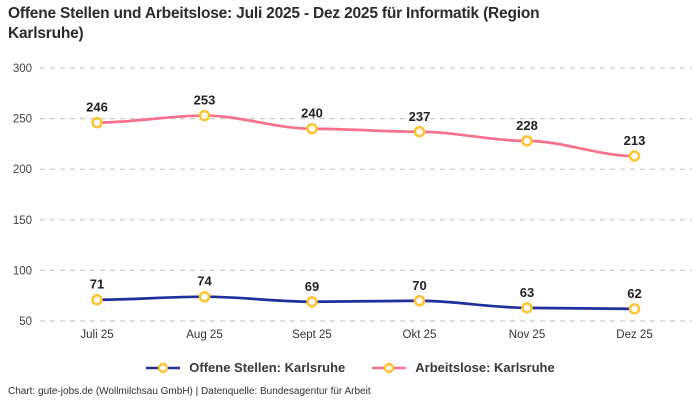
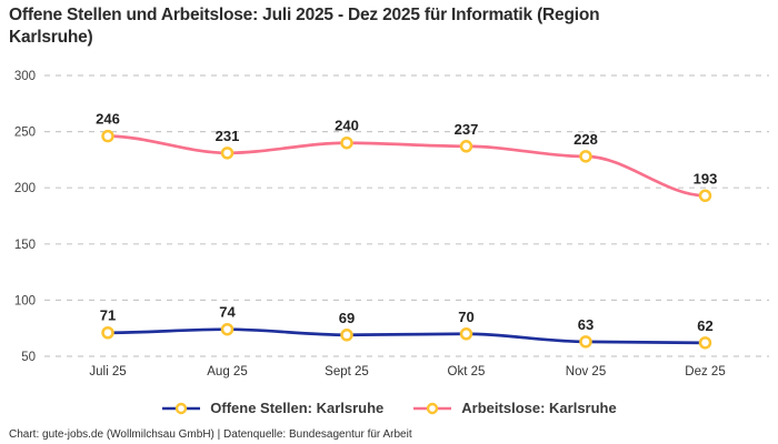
Arbeitslose: Karlsruhe/Aug 25: 253 -> 231
Arbeitslose: Karlsruhe/Dez 25: 213 -> 193
